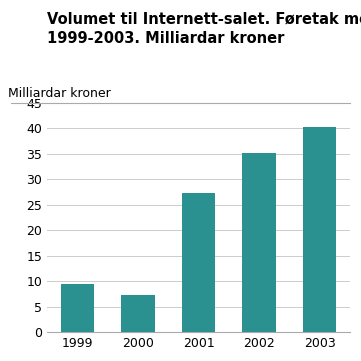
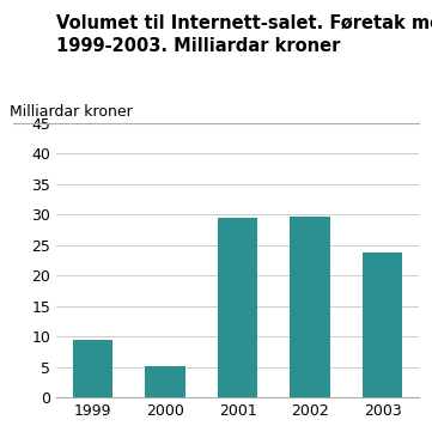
2000: 7.3 -> 5.2
2001: 27.3 -> 29.4
2002: 35.2 -> 29.6
2003: 40.3 -> 23.8
